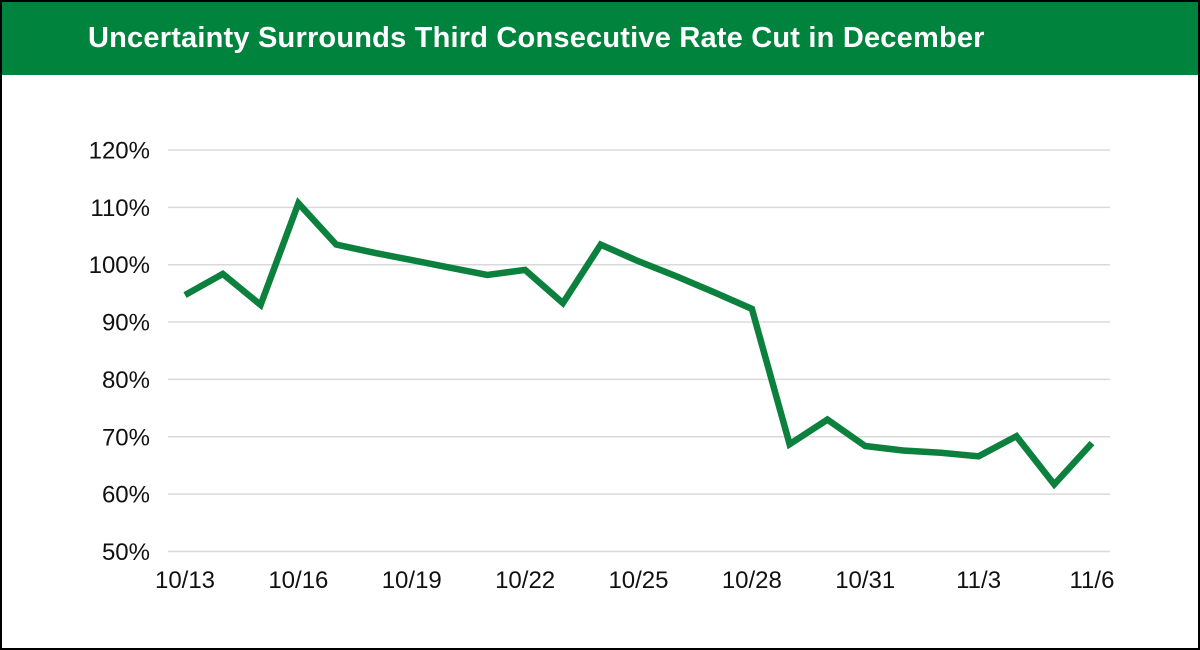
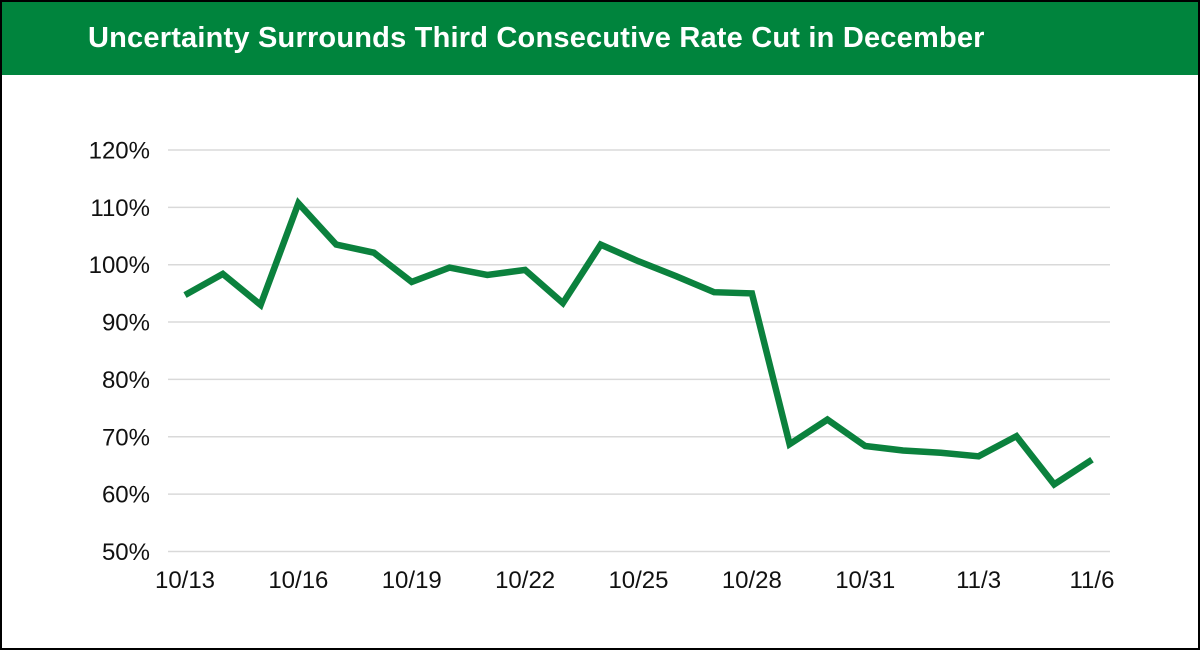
10/19: 101% -> 97%
10/28: 92% -> 95%
11/6: 69% -> 66%
